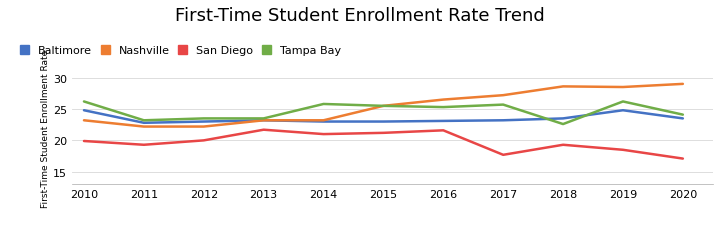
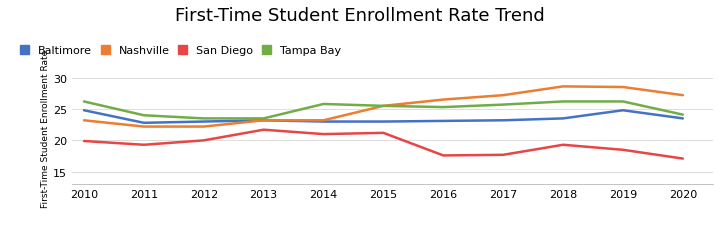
Tampa Bay/2011: 23.2 -> 24.0
San Diego/2016: 21.6 -> 17.6
Tampa Bay/2018: 22.6 -> 26.2
Nashville/2020: 29.0 -> 27.2
